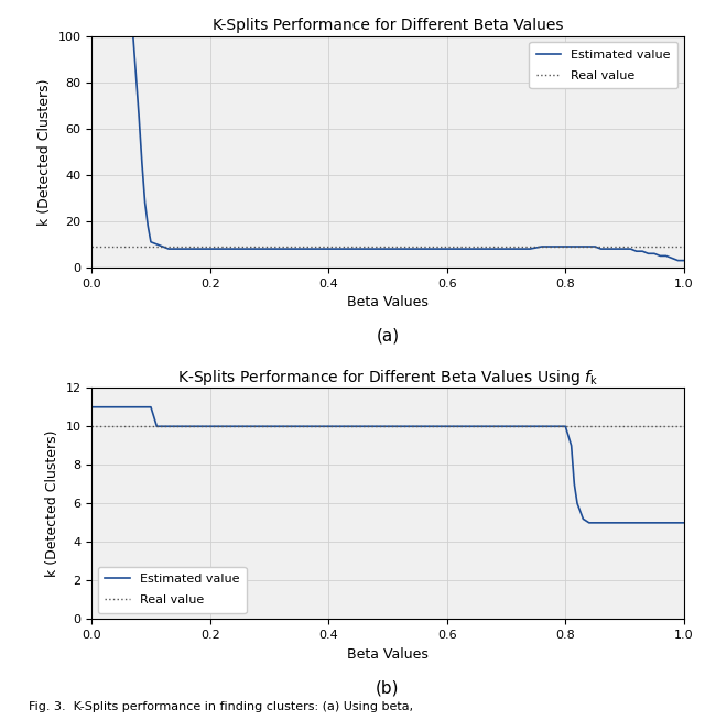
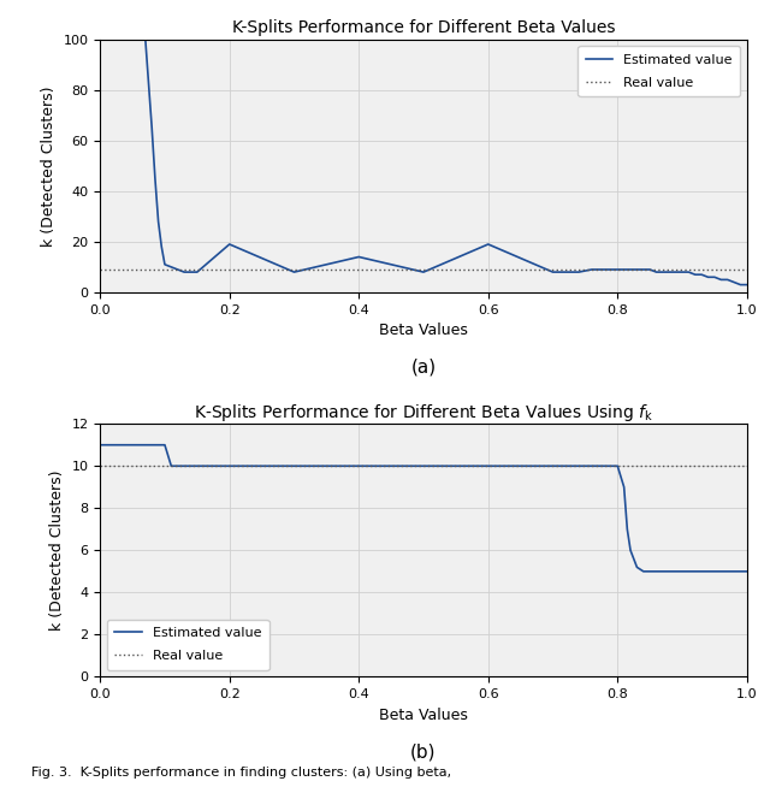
K-Splits Performance for Different Beta Values/0.2: 8 -> 19
K-Splits Performance for Different Beta Values/0.4: 8 -> 14
K-Splits Performance for Different Beta Values/0.6: 8 -> 19
